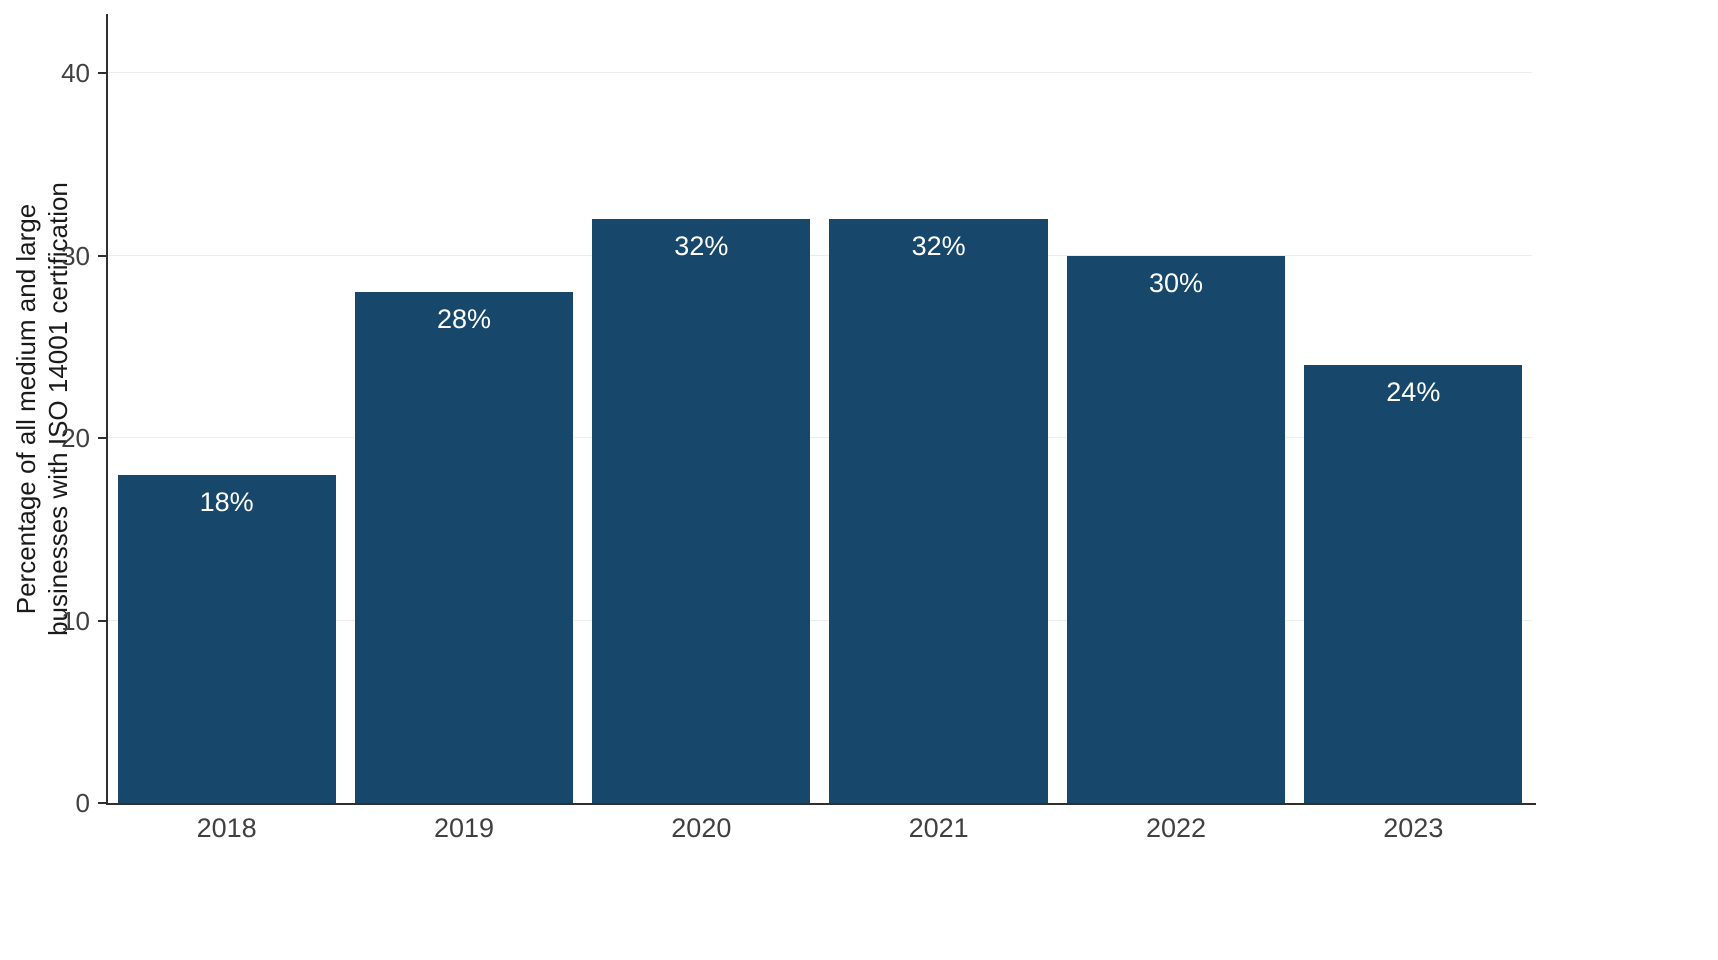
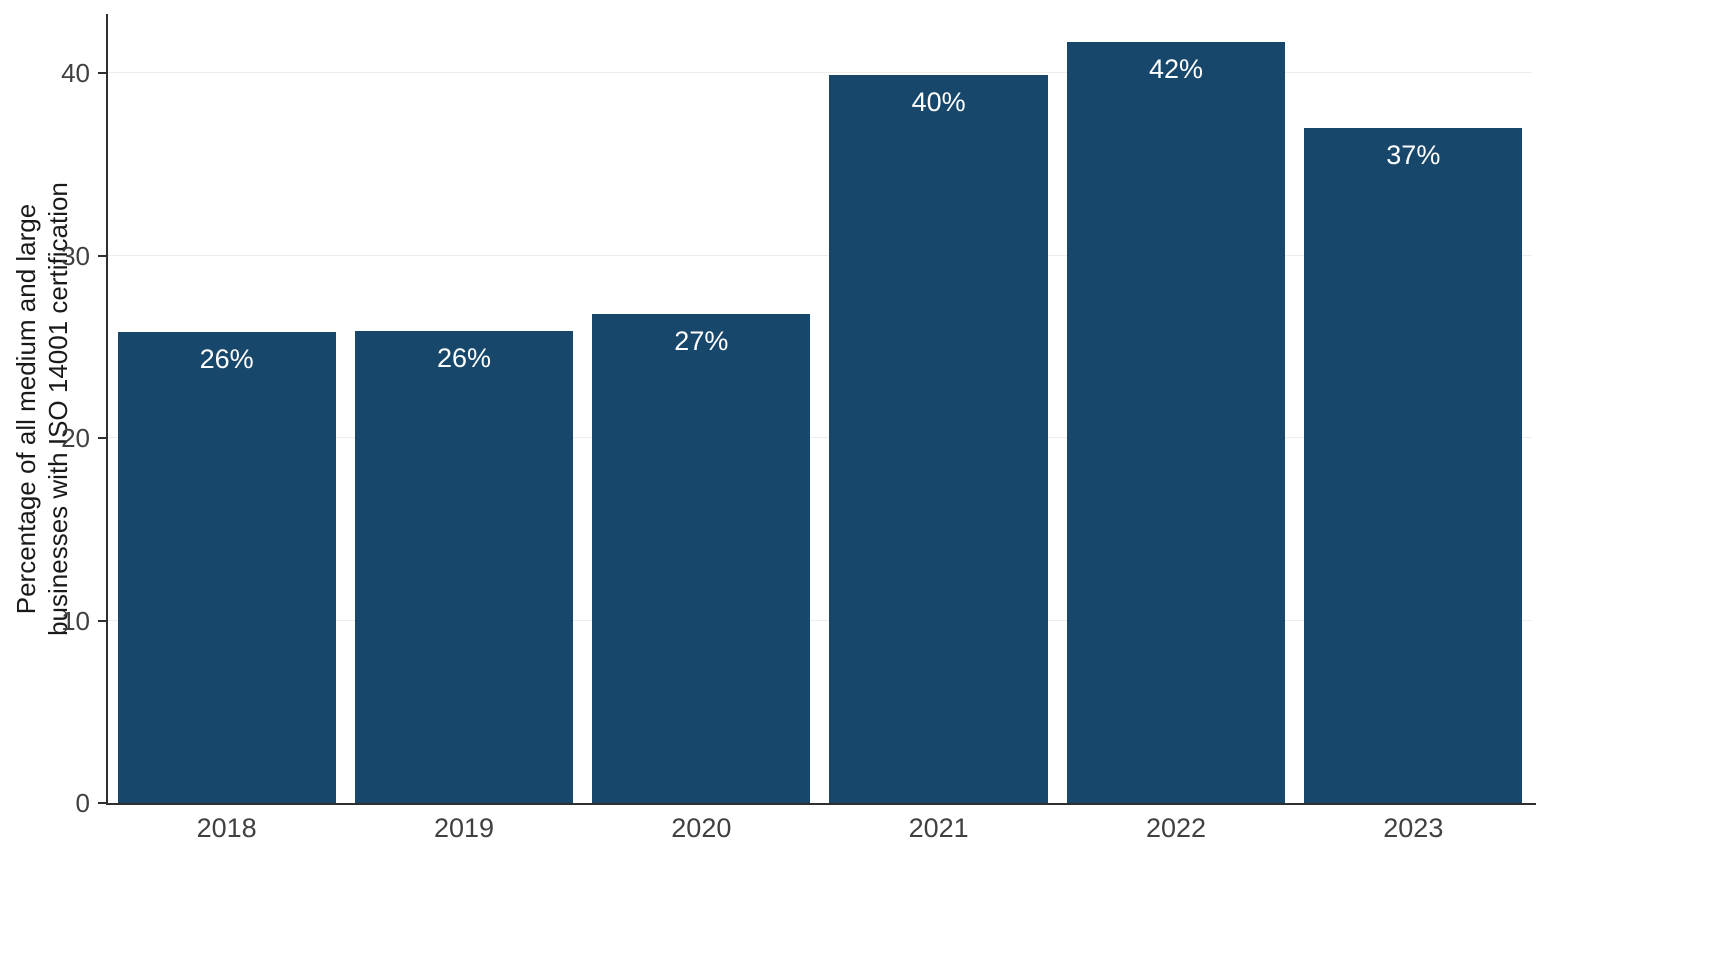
2018: 18% -> 26%
2019: 28% -> 26%
2020: 32% -> 27%
2021: 32% -> 40%
2022: 30% -> 42%
2023: 24% -> 37%
